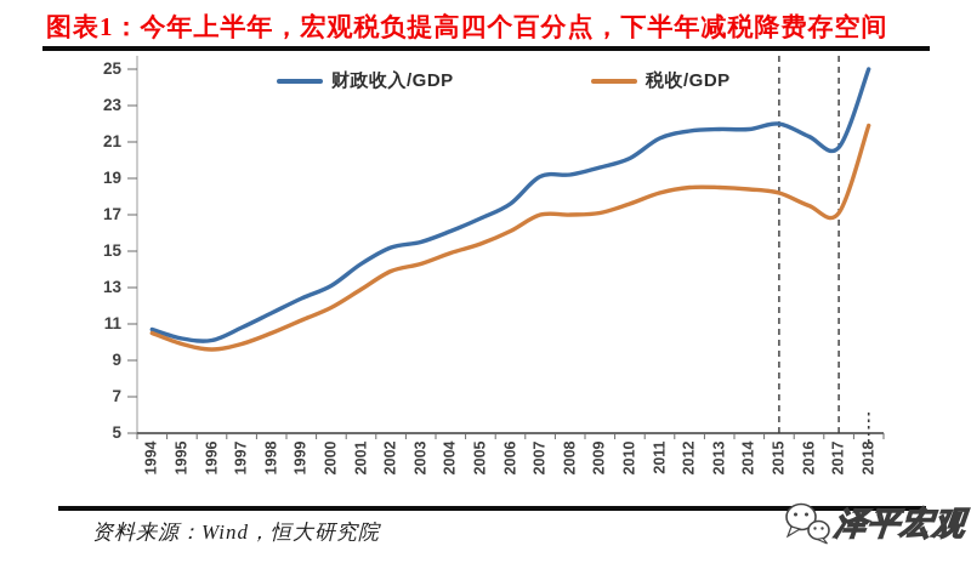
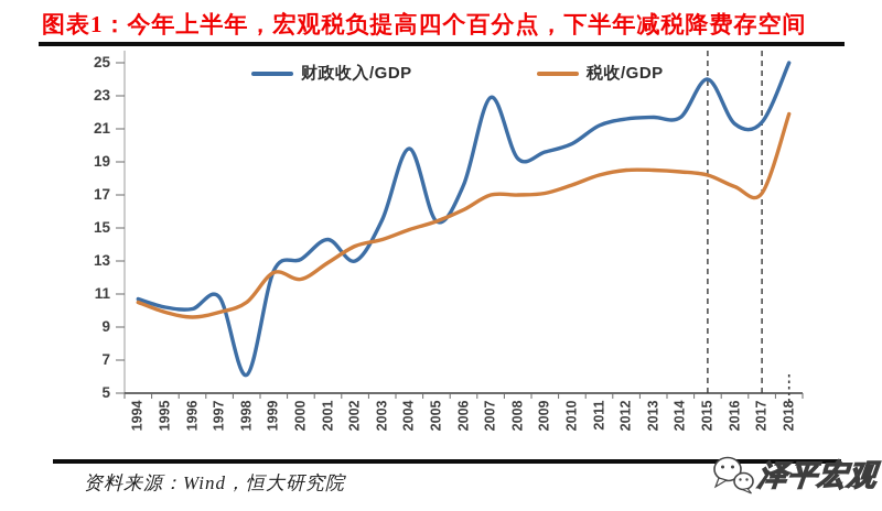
财政收入/GDP/1998: 11.6 -> 6.1
税收/GDP/1999: 11.2 -> 12.3
财政收入/GDP/2002: 15.2 -> 13.0
财政收入/GDP/2004: 16.1 -> 19.8
财政收入/GDP/2005: 16.8 -> 15.4
财政收入/GDP/2007: 19.1 -> 22.9
财政收入/GDP/2015: 22.0 -> 24.0
财政收入/GDP/2017: 20.7 -> 21.4
